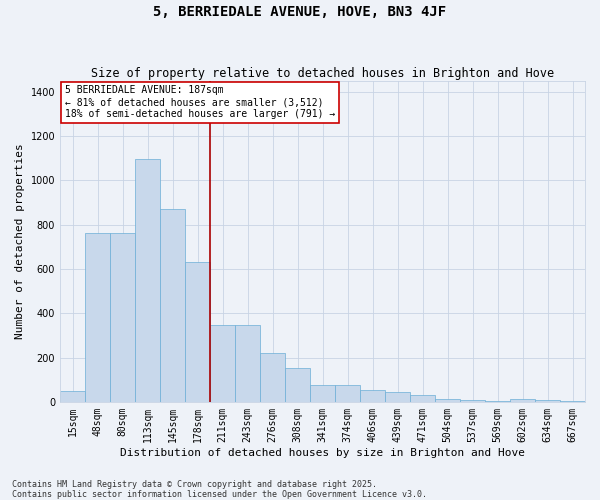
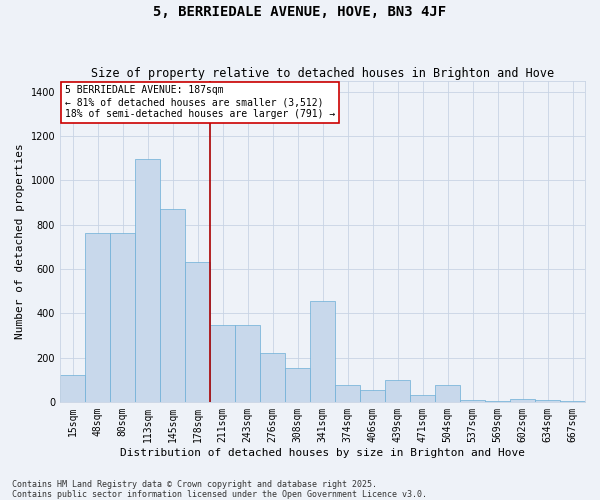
15sqm: 50 -> 120
341sqm: 75 -> 455
439sqm: 45 -> 100
504sqm: 12 -> 75
